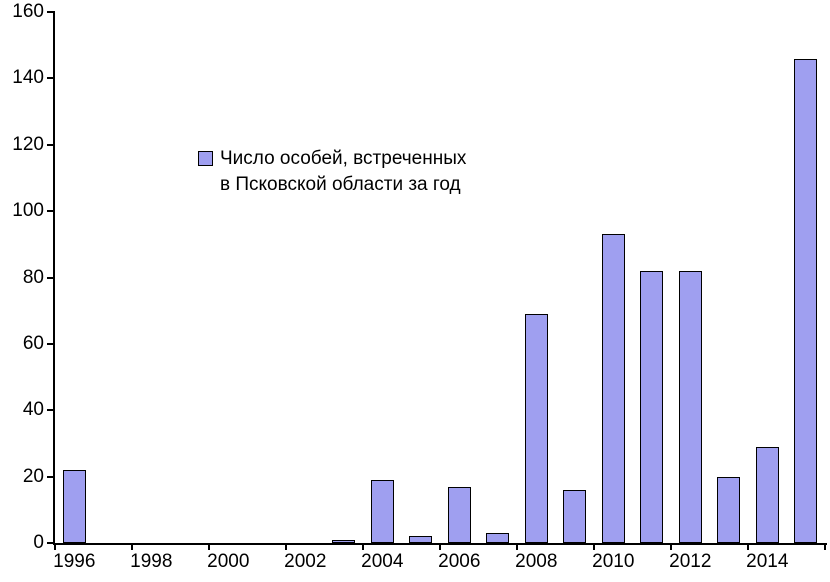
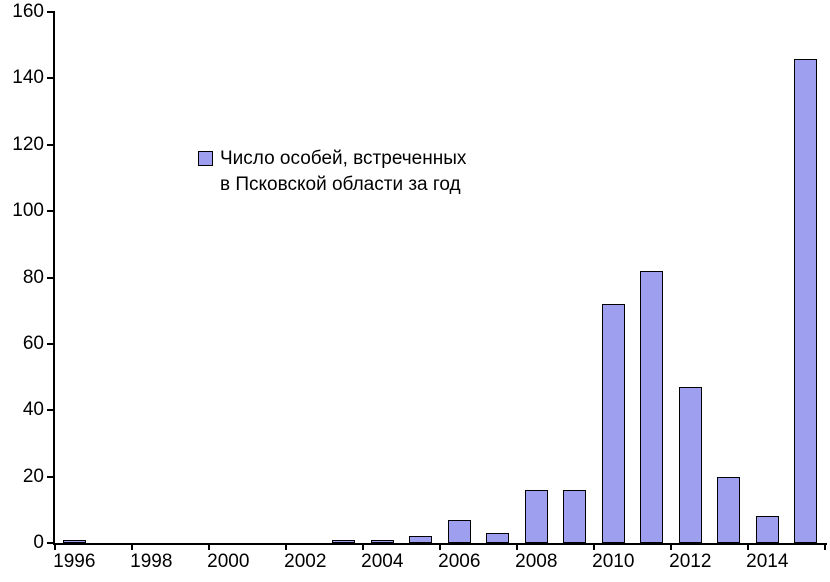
1996: 22 -> 1
2004: 19 -> 1
2006: 17 -> 7
2008: 69 -> 16
2010: 93 -> 72
2012: 82 -> 47
2014: 29 -> 8
